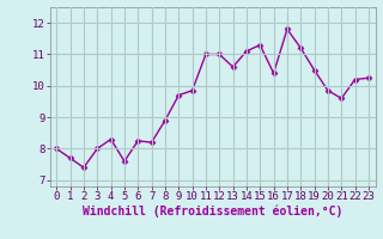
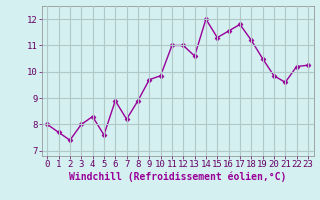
6: 8.25 -> 8.90
14: 11.10 -> 12.00
16: 10.40 -> 11.55
